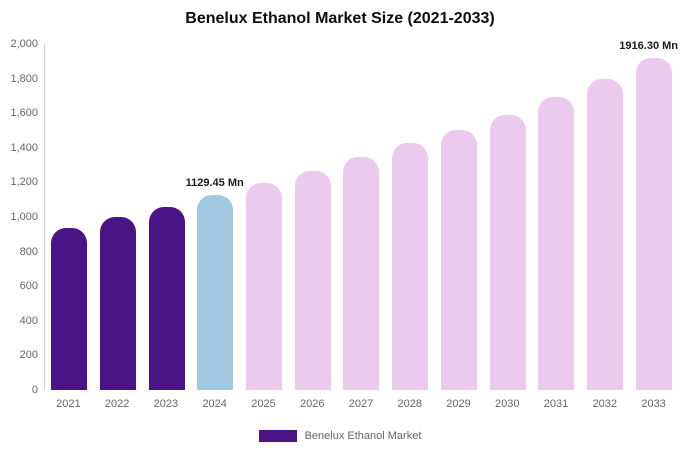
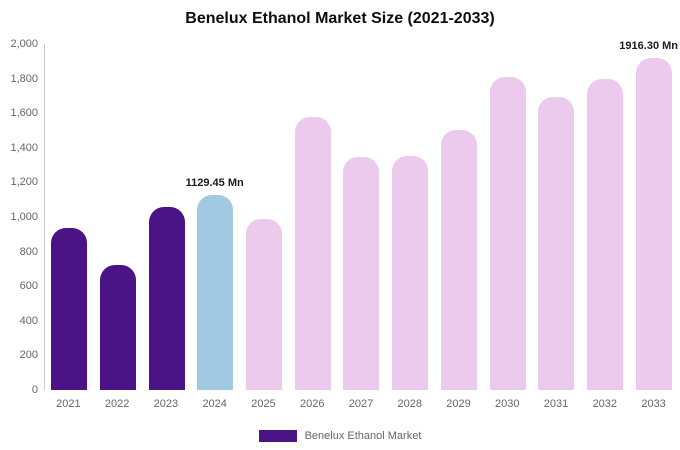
2022: 1000 -> 720
2025: 1200 -> 990
2026: 1260 -> 1580
2028: 1420 -> 1350
2030: 1590 -> 1810
